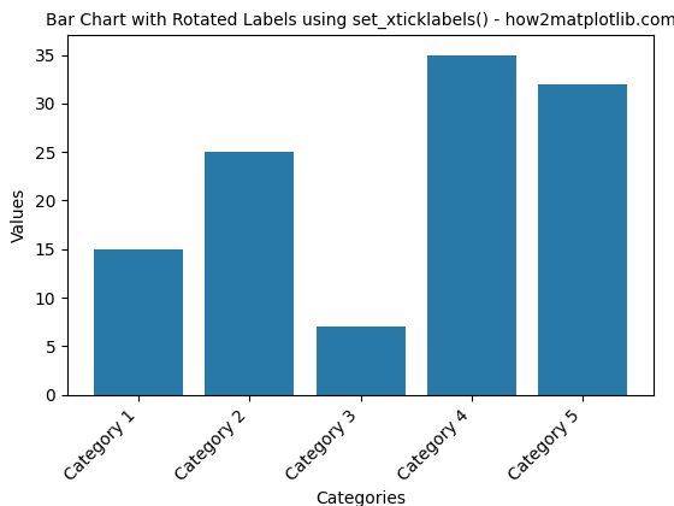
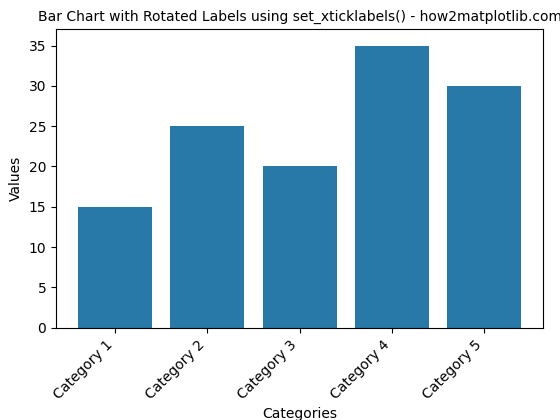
Category 3: 7 -> 20
Category 5: 32 -> 30
